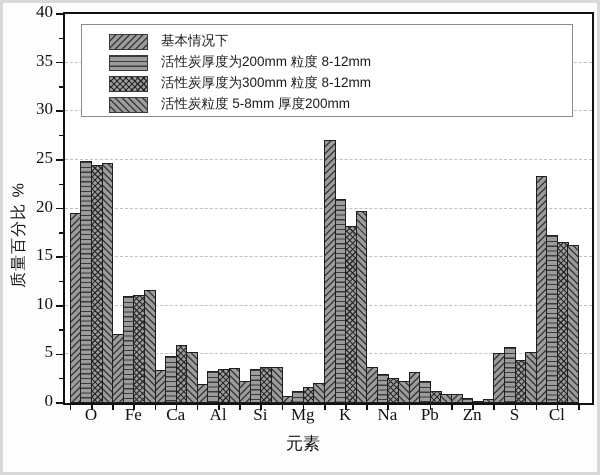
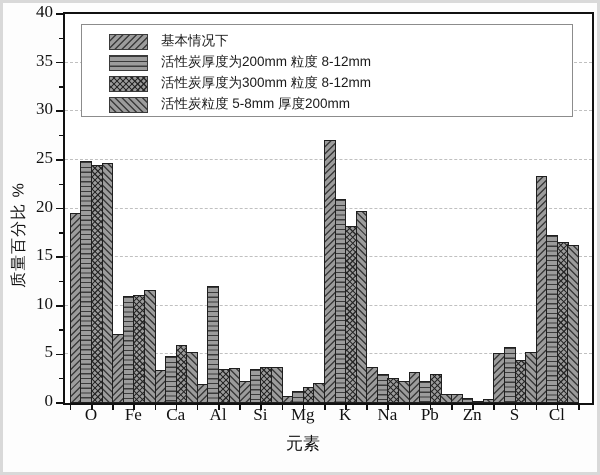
活性炭厚度为200mm 粒度 8-12mm/Al: 3 -> 12
活性炭厚度为300mm 粒度 8-12mm/Pb: 1 -> 3
